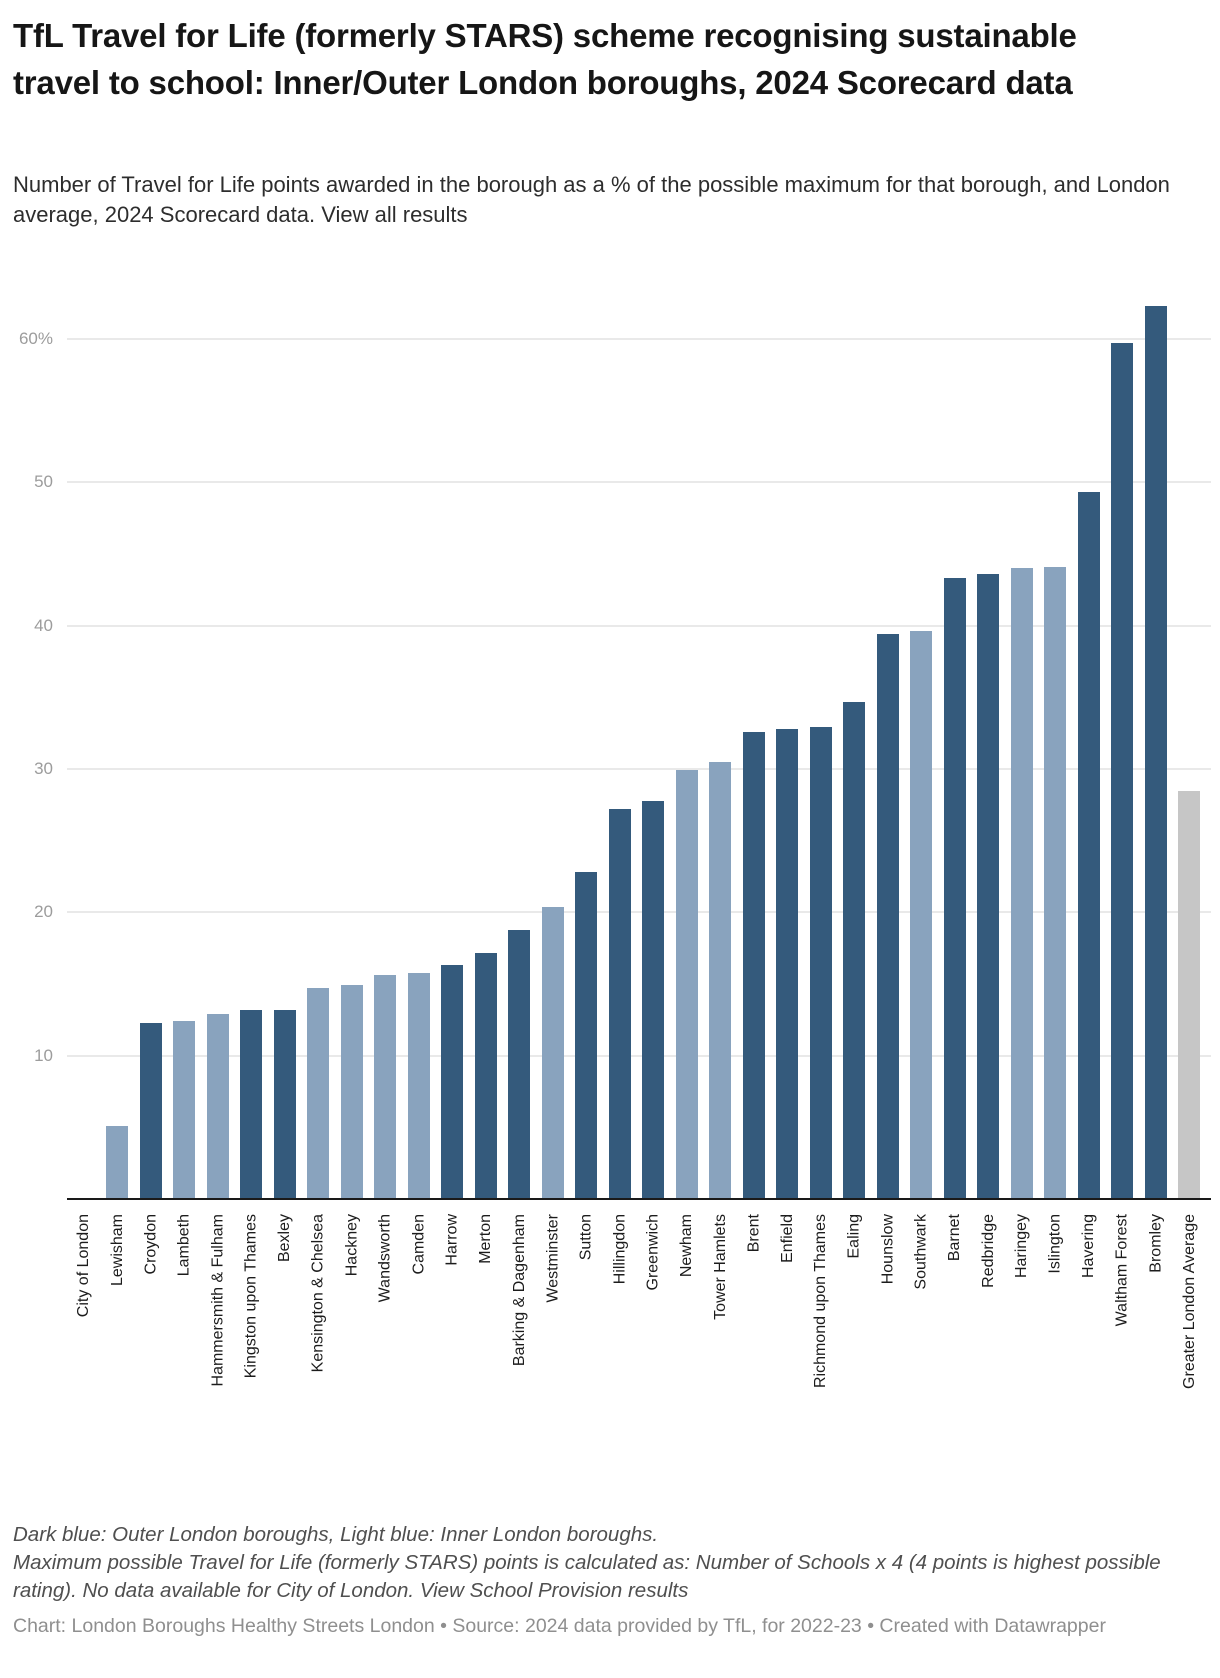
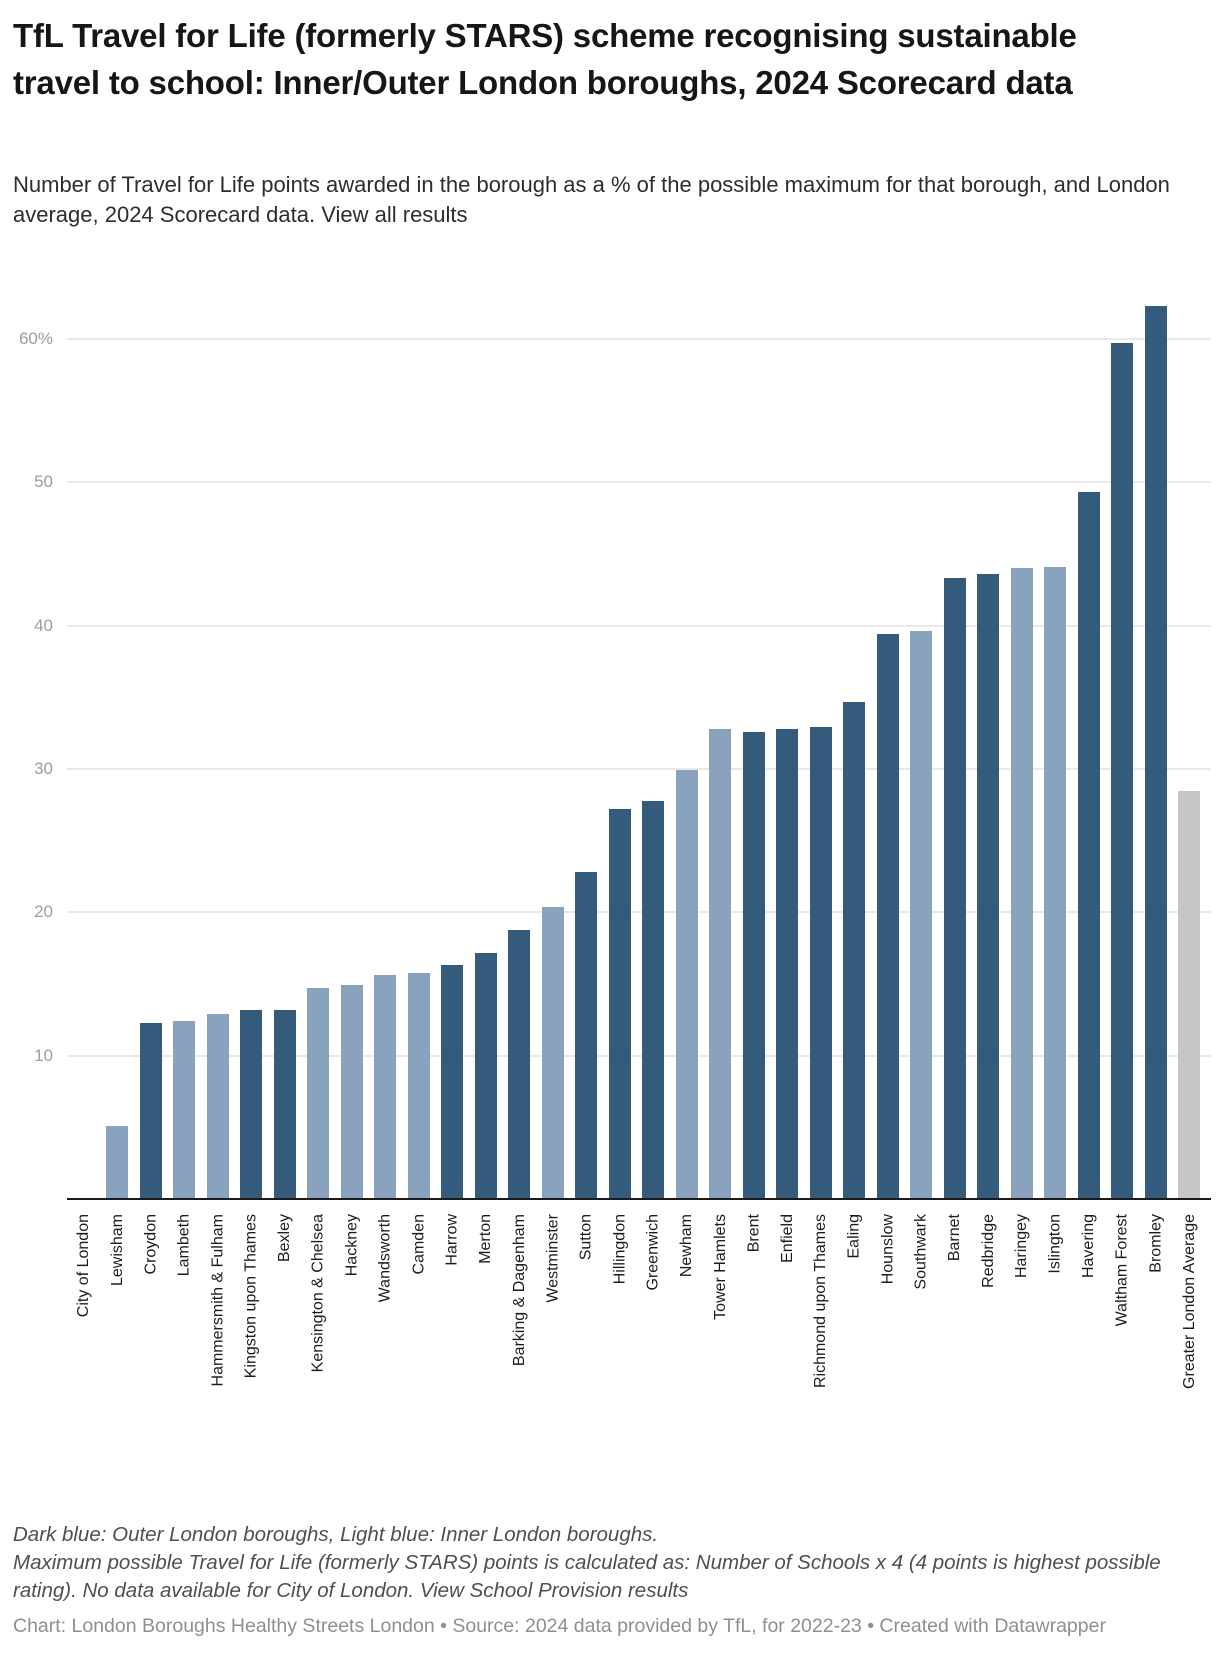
Tower Hamlets: 30.5% -> 32.8%
